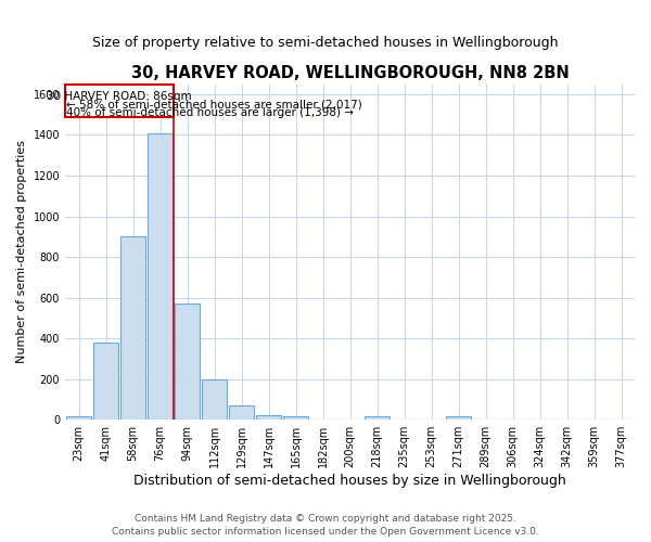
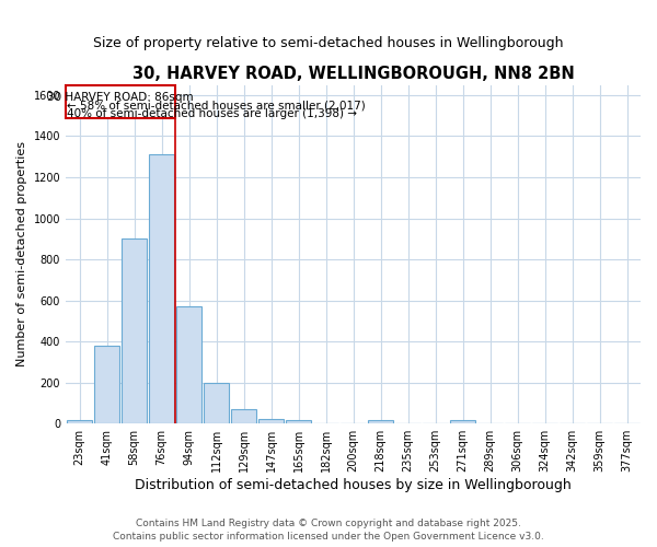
76sqm: 1410 -> 1310
